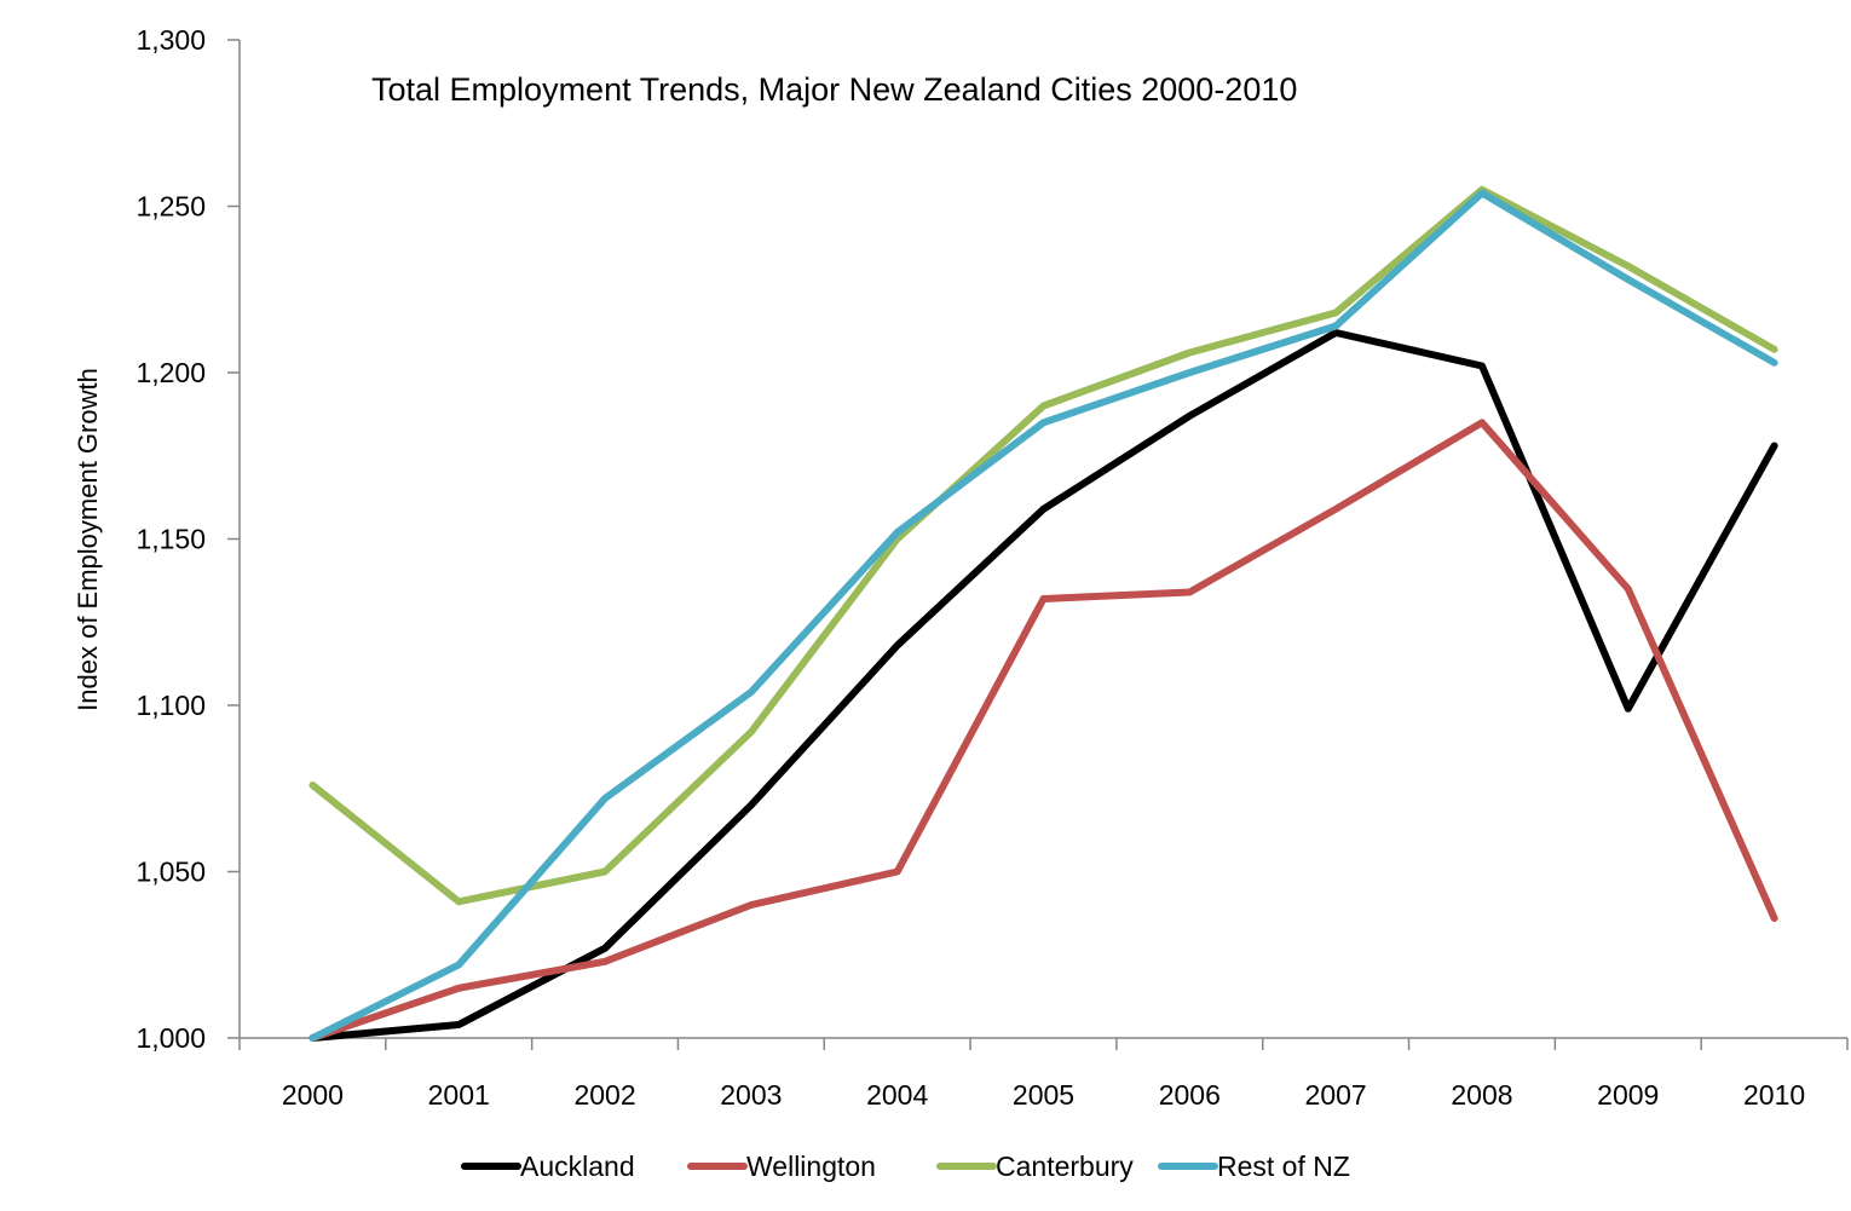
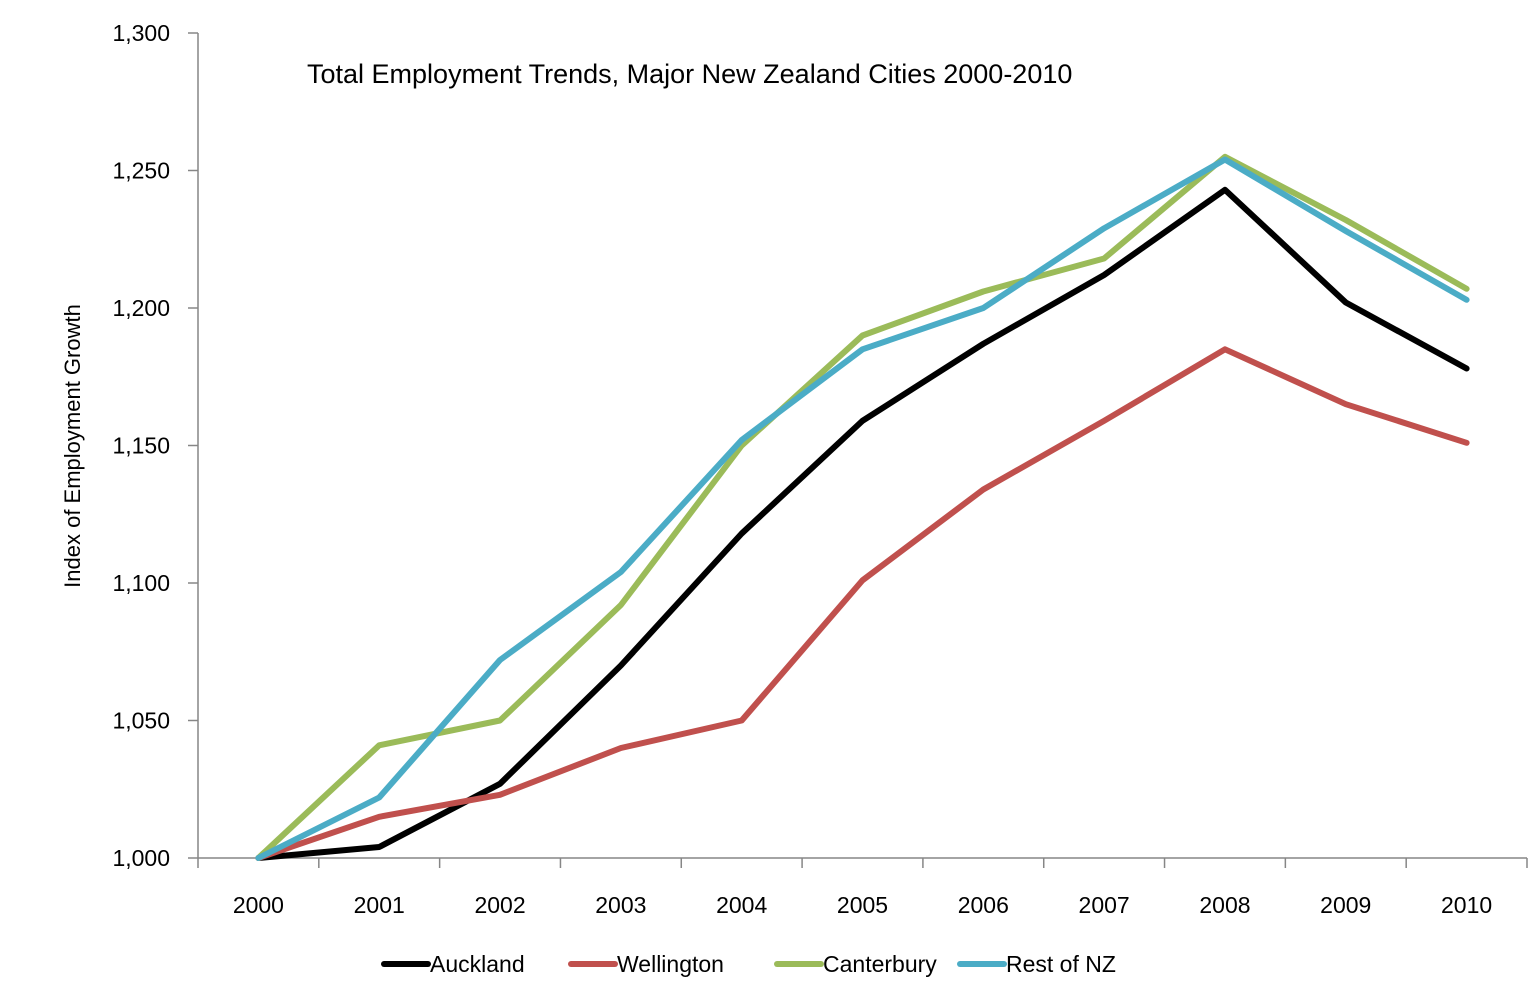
Canterbury/2000: 1076 -> 1000
Wellington/2005: 1132 -> 1101
Rest of NZ/2007: 1214 -> 1229
Auckland/2008: 1202 -> 1243
Auckland/2009: 1099 -> 1202
Wellington/2009: 1135 -> 1165
Wellington/2010: 1036 -> 1151
